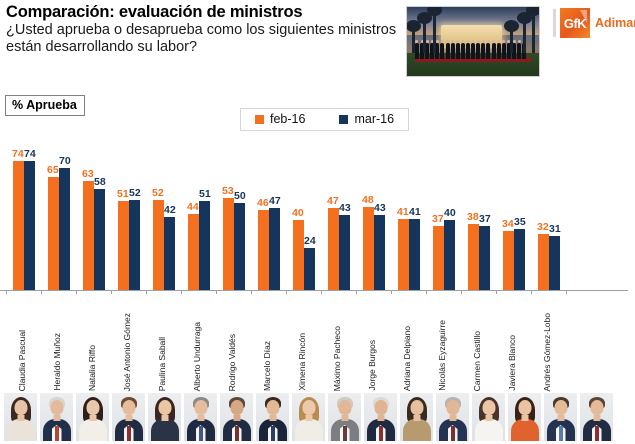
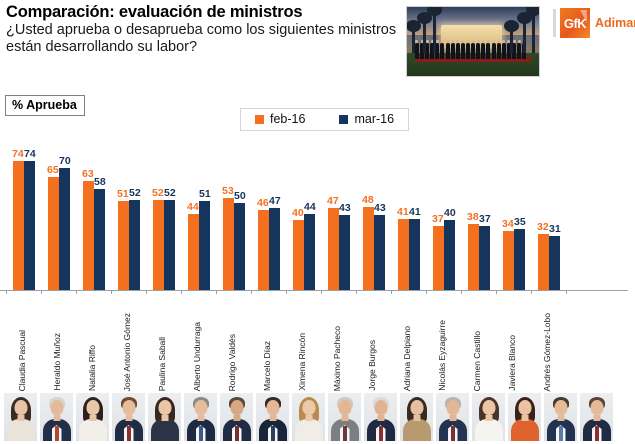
mar-16/Paulina Saball: 42 -> 52
mar-16/Ximena Rincón: 24 -> 44
